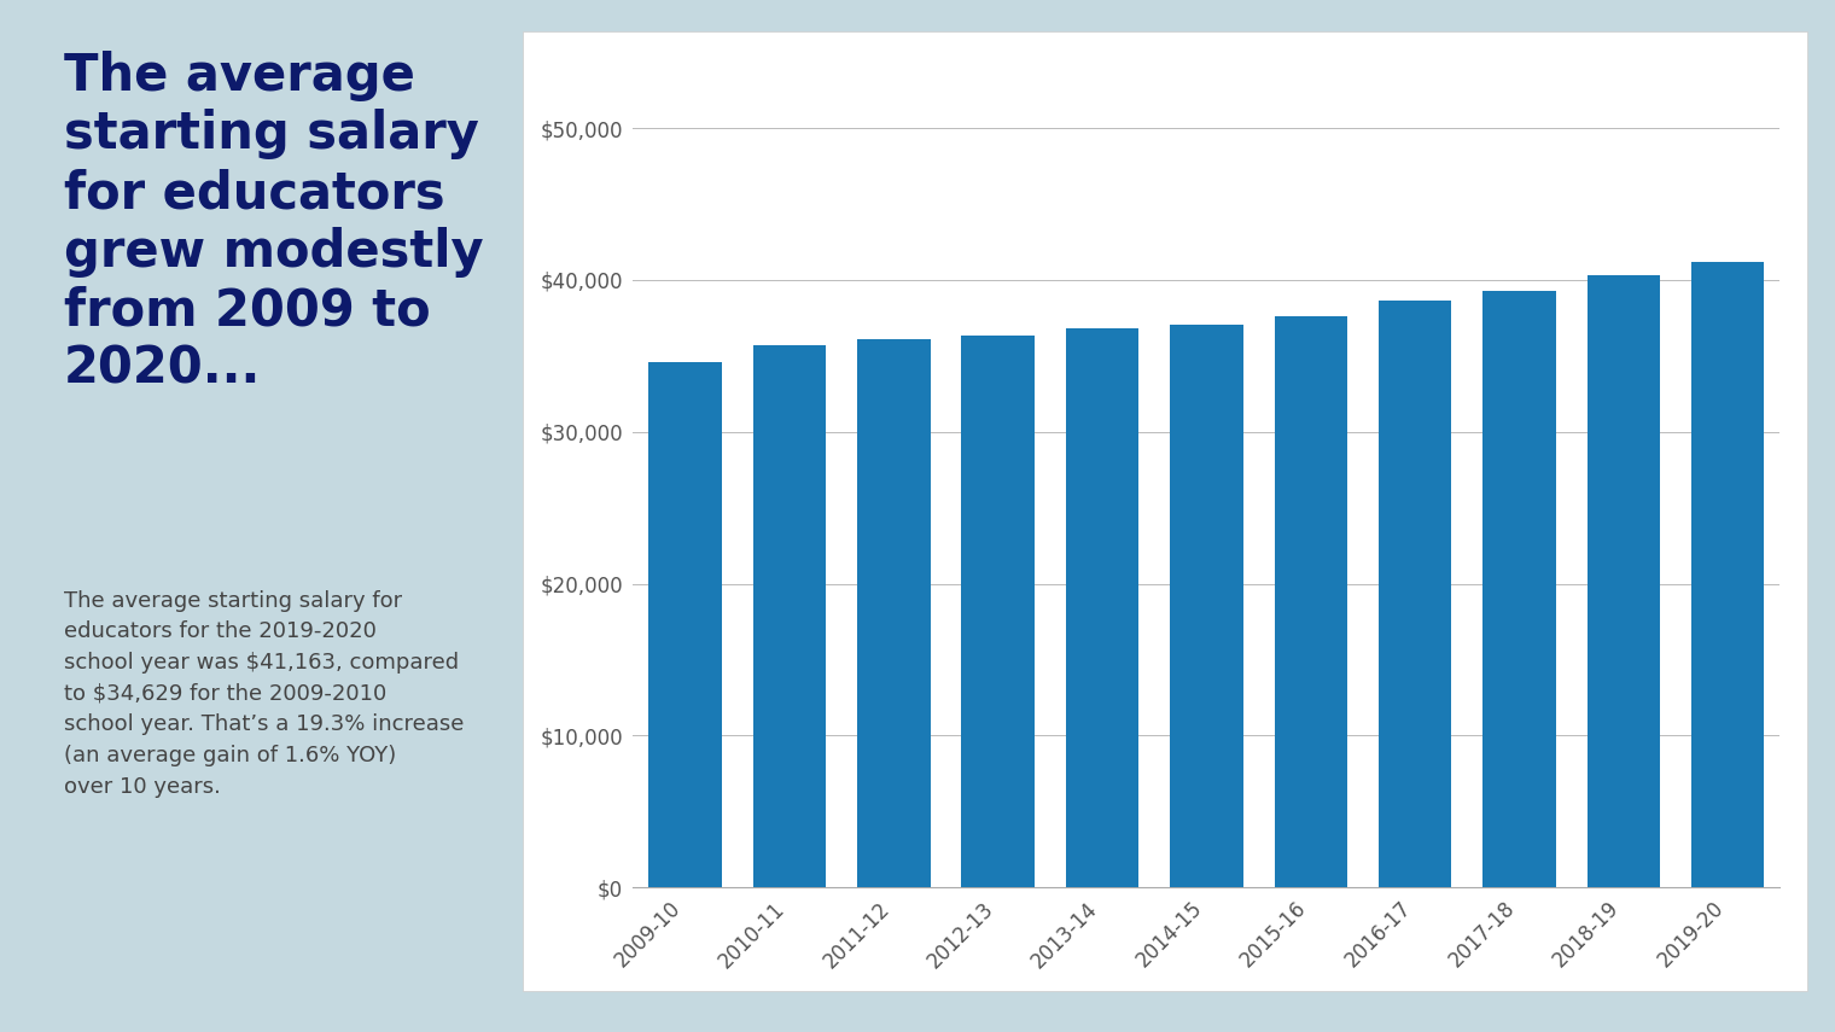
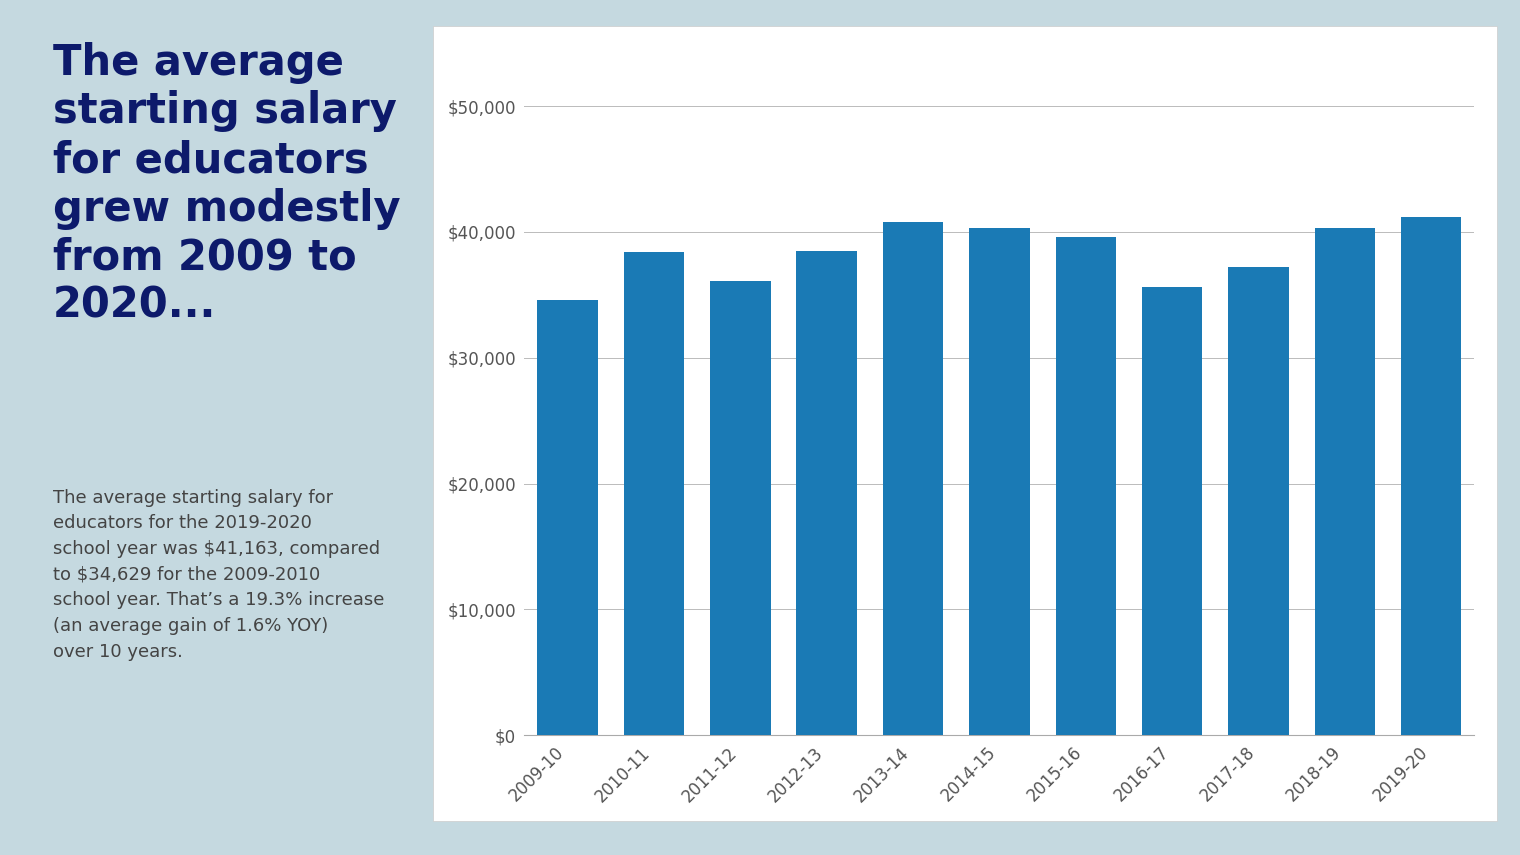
2010-11: $35,700 -> $38,400
2012-13: $36,300 -> $38,500
2013-14: $36,800 -> $40,800
2014-15: $37,000 -> $40,300
2015-16: $37,600 -> $39,600
2016-17: $38,600 -> $35,600
2017-18: $39,200 -> $37,200
